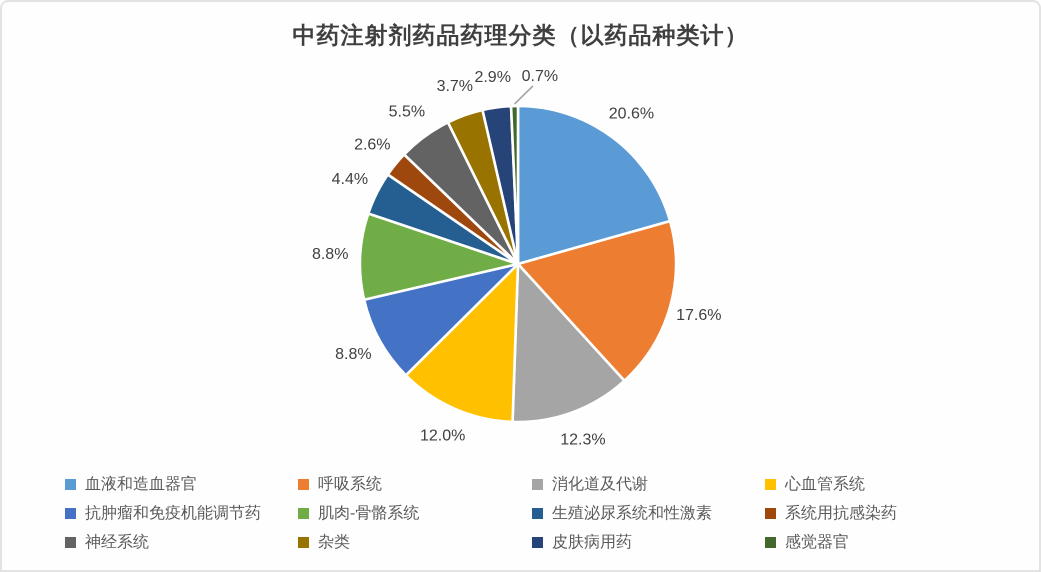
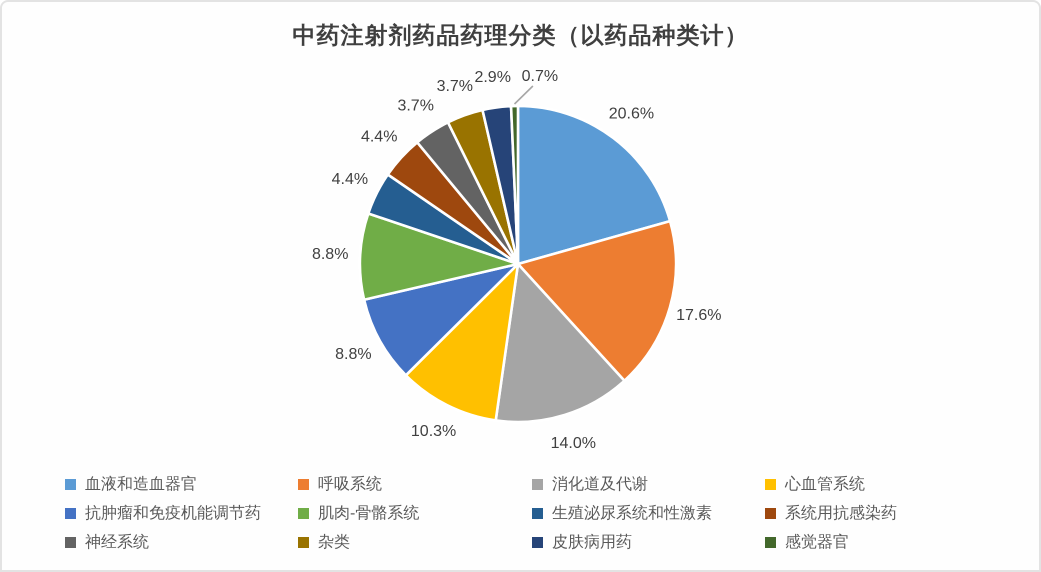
消化道及代谢: 12.3% -> 14.0%
心血管系统: 12.0% -> 10.3%
系统用抗感染药: 2.6% -> 4.4%
神经系统: 5.5% -> 3.7%
